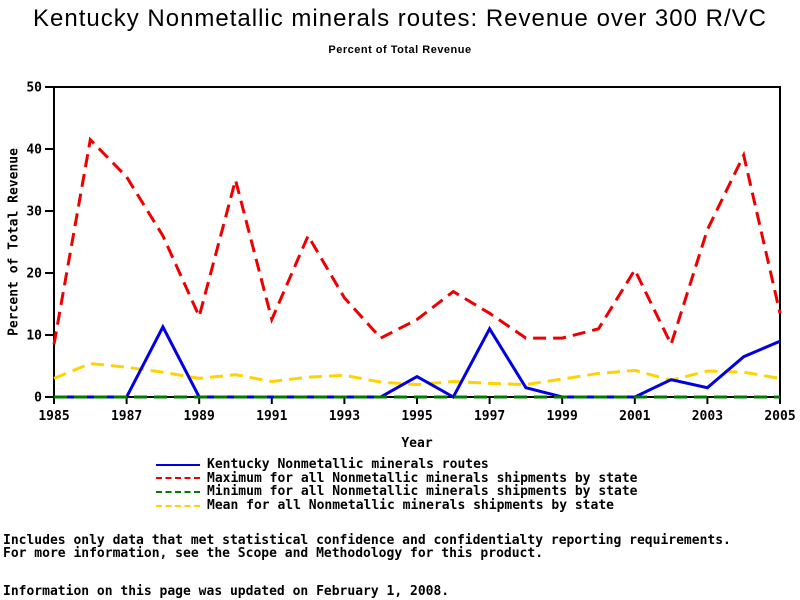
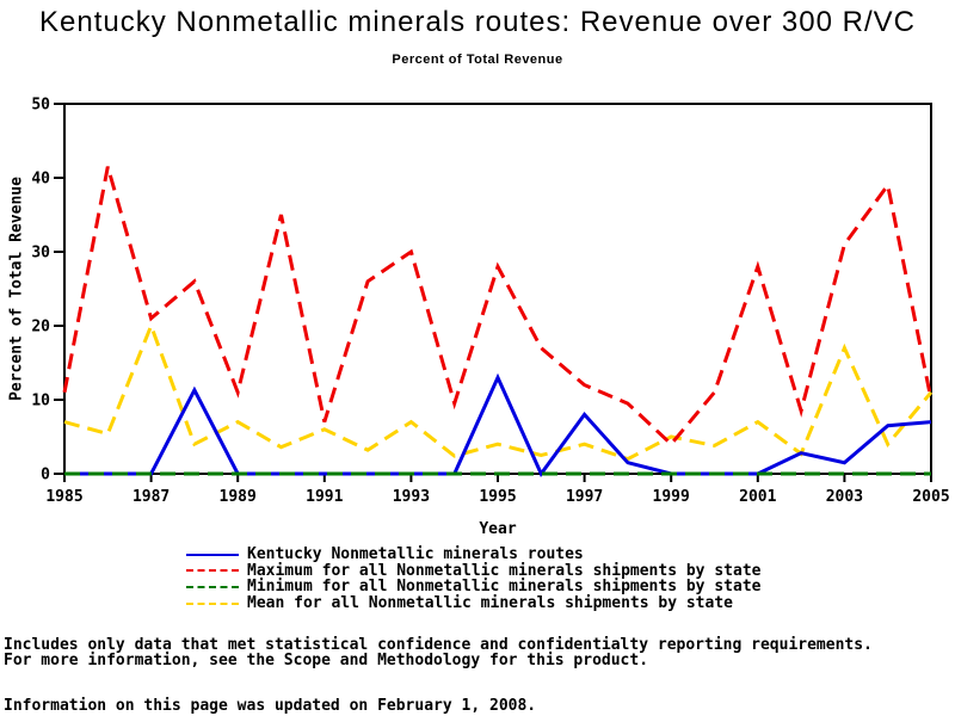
Maximum for all Nonmetallic minerals shipments by state/1985: 8 -> 11
Mean for all Nonmetallic minerals shipments by state/1985: 3 -> 7
Maximum for all Nonmetallic minerals shipments by state/1987: 36 -> 21
Mean for all Nonmetallic minerals shipments by state/1987: 5 -> 20
Maximum for all Nonmetallic minerals shipments by state/1989: 13 -> 11
Mean for all Nonmetallic minerals shipments by state/1989: 3 -> 7
Maximum for all Nonmetallic minerals shipments by state/1991: 12 -> 7
Mean for all Nonmetallic minerals shipments by state/1991: 2 -> 6
Maximum for all Nonmetallic minerals shipments by state/1993: 16 -> 30
Mean for all Nonmetallic minerals shipments by state/1993: 4 -> 7
Kentucky Nonmetallic minerals routes/1995: 3 -> 13
Maximum for all Nonmetallic minerals shipments by state/1995: 12 -> 28
Mean for all Nonmetallic minerals shipments by state/1995: 2 -> 4
Kentucky Nonmetallic minerals routes/1997: 11 -> 8
Maximum for all Nonmetallic minerals shipments by state/1997: 14 -> 12
Mean for all Nonmetallic minerals shipments by state/1997: 2 -> 4
Maximum for all Nonmetallic minerals shipments by state/1999: 10 -> 4
Mean for all Nonmetallic minerals shipments by state/1999: 3 -> 5
Maximum for all Nonmetallic minerals shipments by state/2001: 20 -> 28
Mean for all Nonmetallic minerals shipments by state/2001: 4 -> 7
Maximum for all Nonmetallic minerals shipments by state/2003: 27 -> 31
Mean for all Nonmetallic minerals shipments by state/2003: 4 -> 17
Kentucky Nonmetallic minerals routes/2005: 9 -> 7
Maximum for all Nonmetallic minerals shipments by state/2005: 14 -> 10
Mean for all Nonmetallic minerals shipments by state/2005: 3 -> 11
